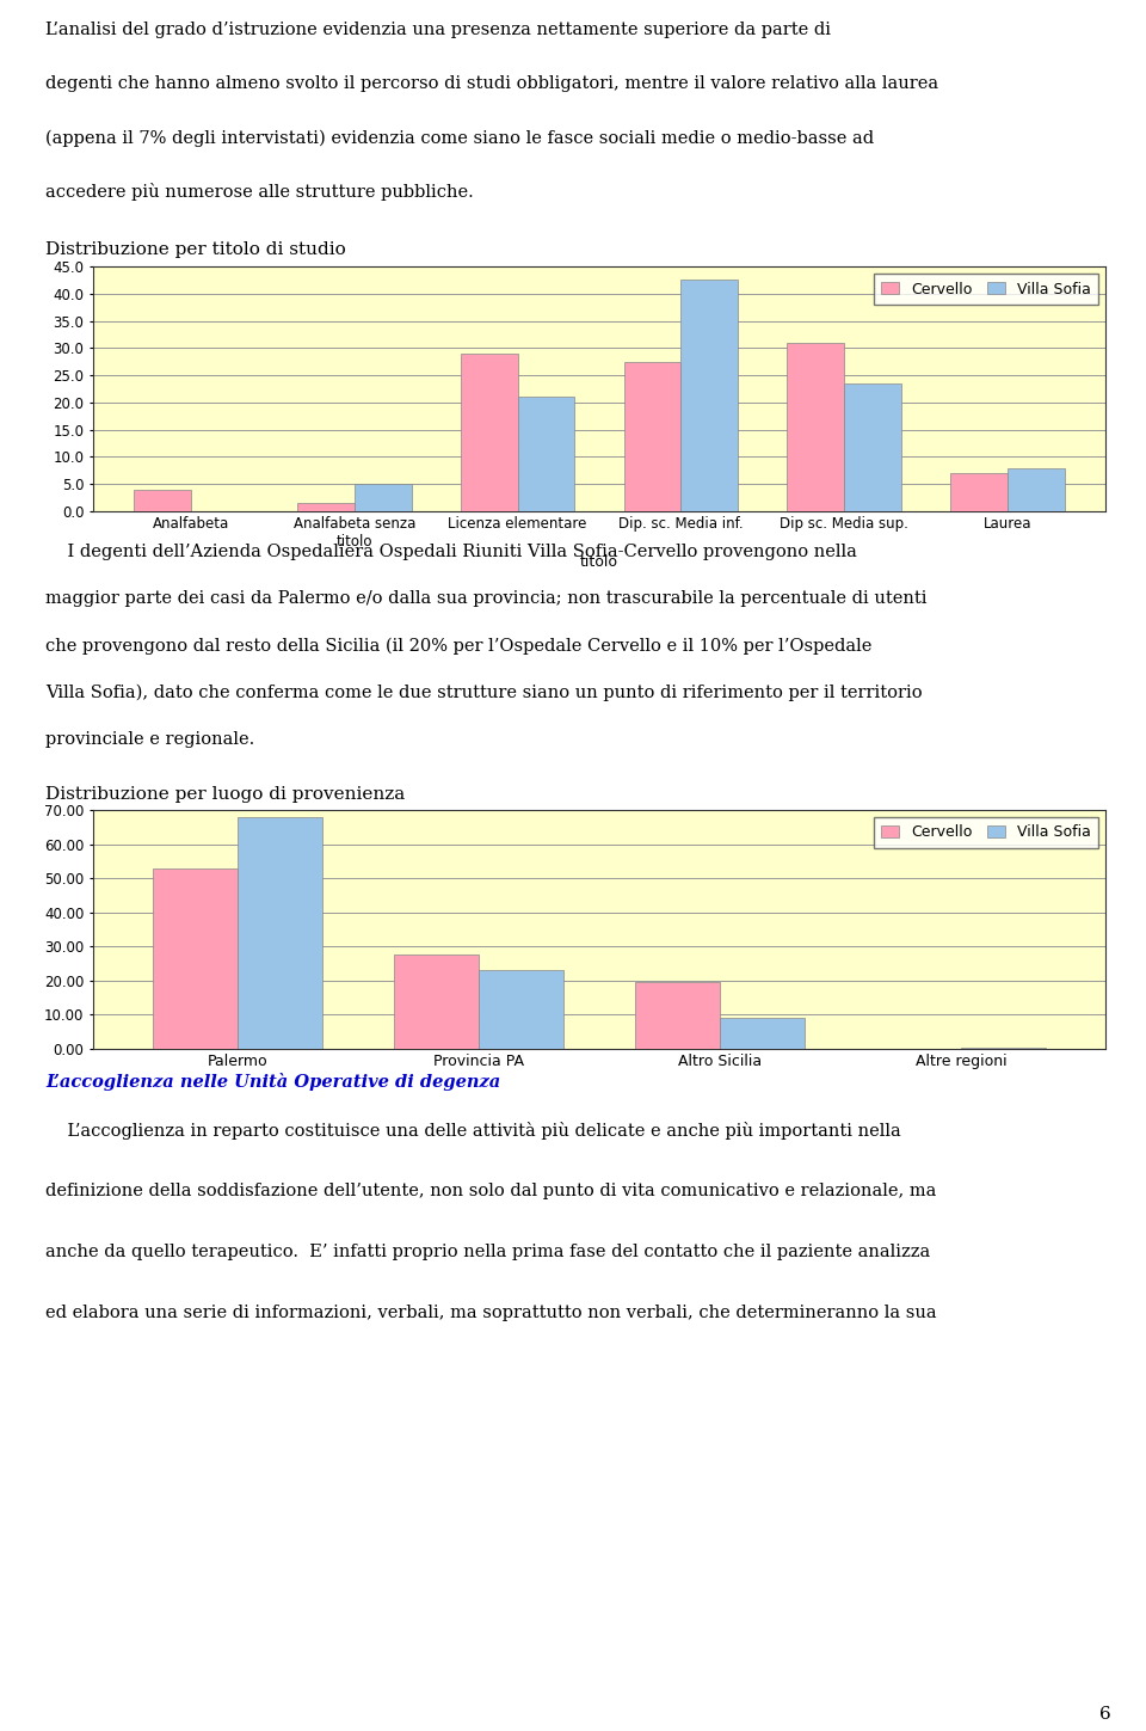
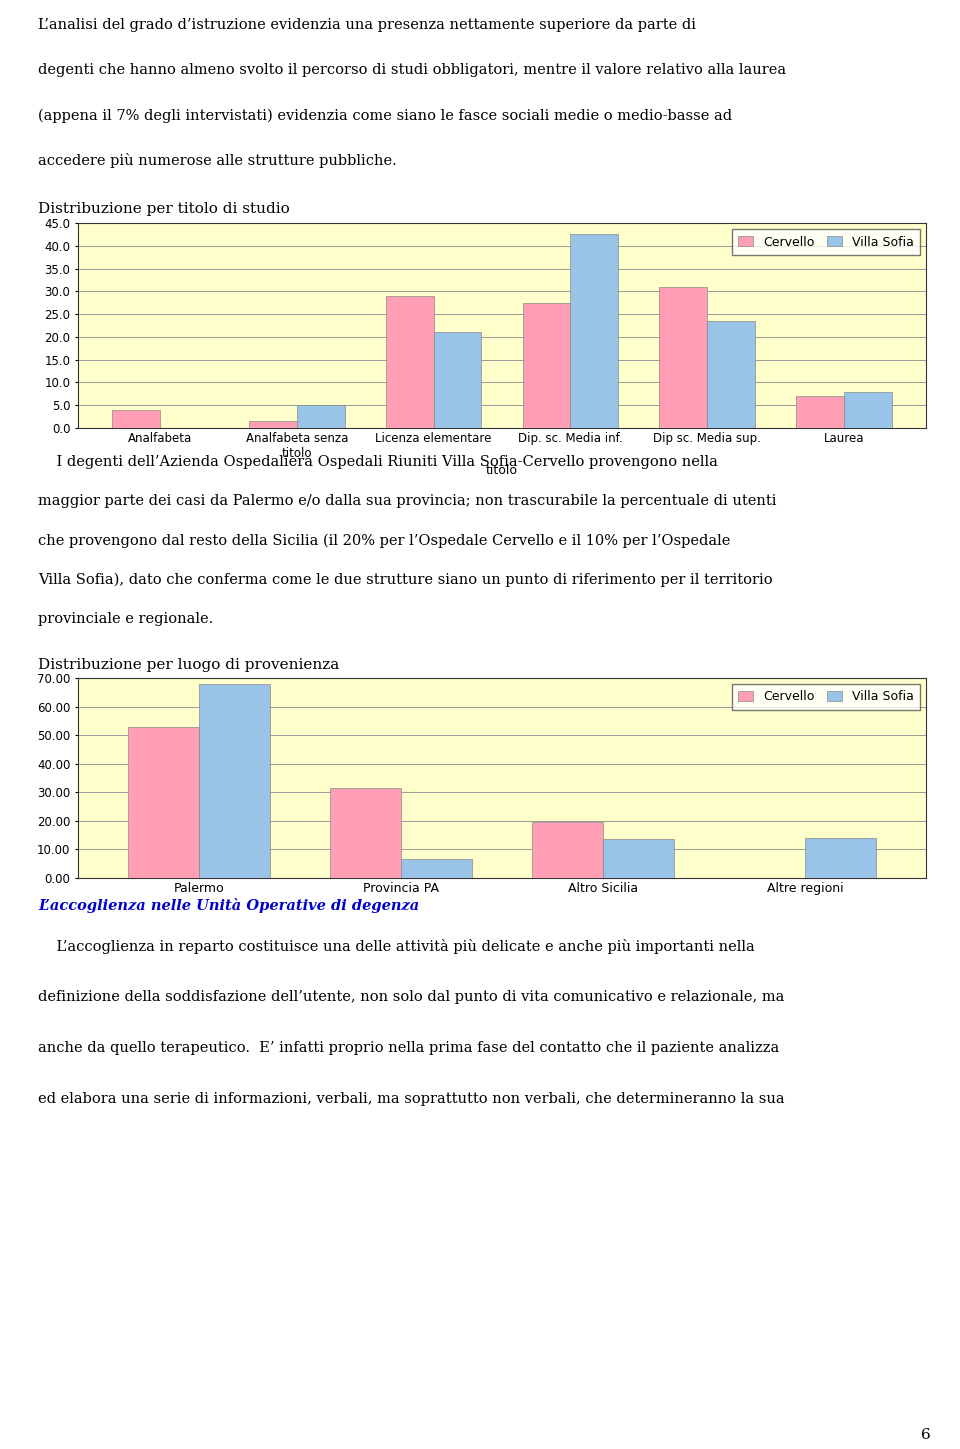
Cervello/Provincia PA: 27.5 -> 31.5
Villa Sofia/Provincia PA: 23.0 -> 6.5
Villa Sofia/Altro Sicilia: 9.0 -> 13.5
Villa Sofia/Altre regioni: 0.5 -> 14.0
